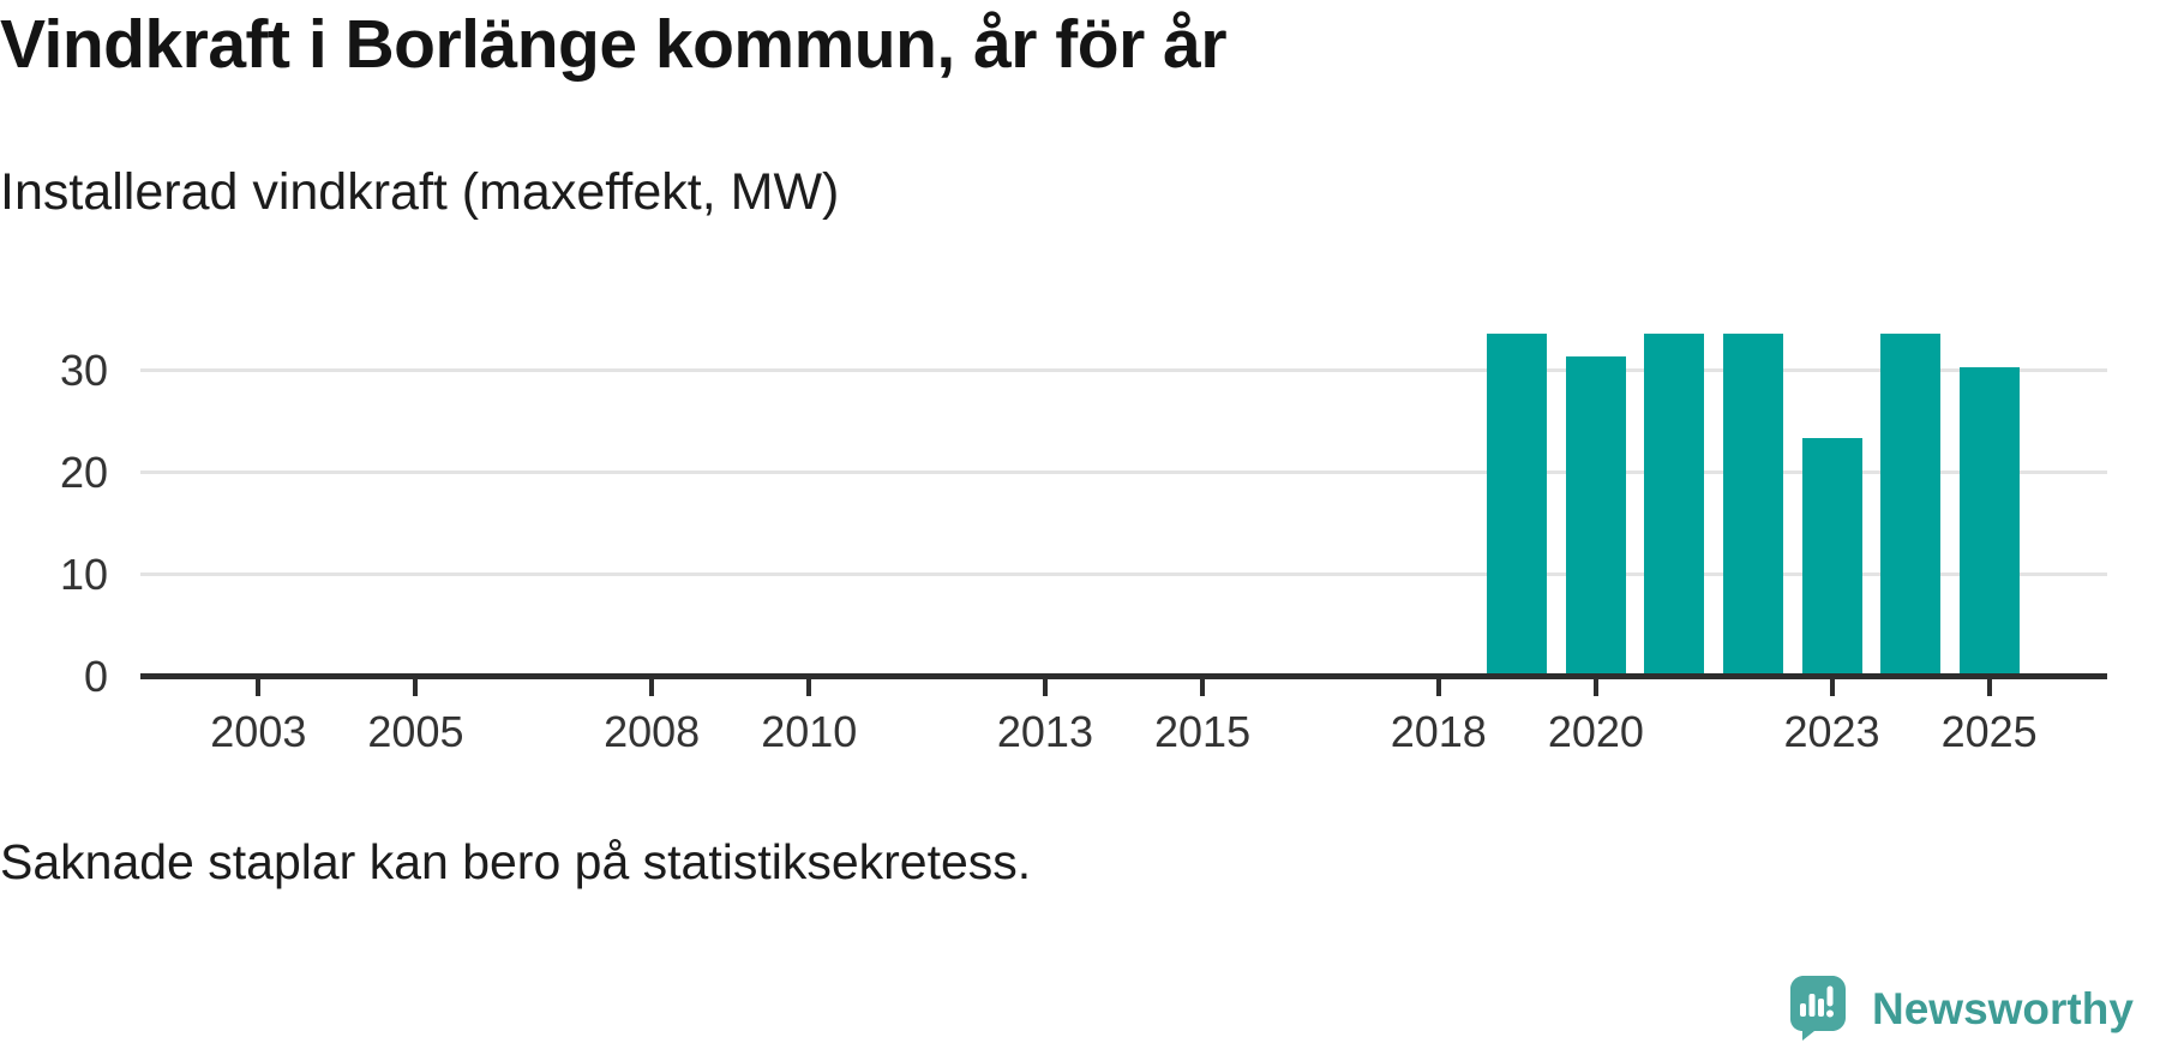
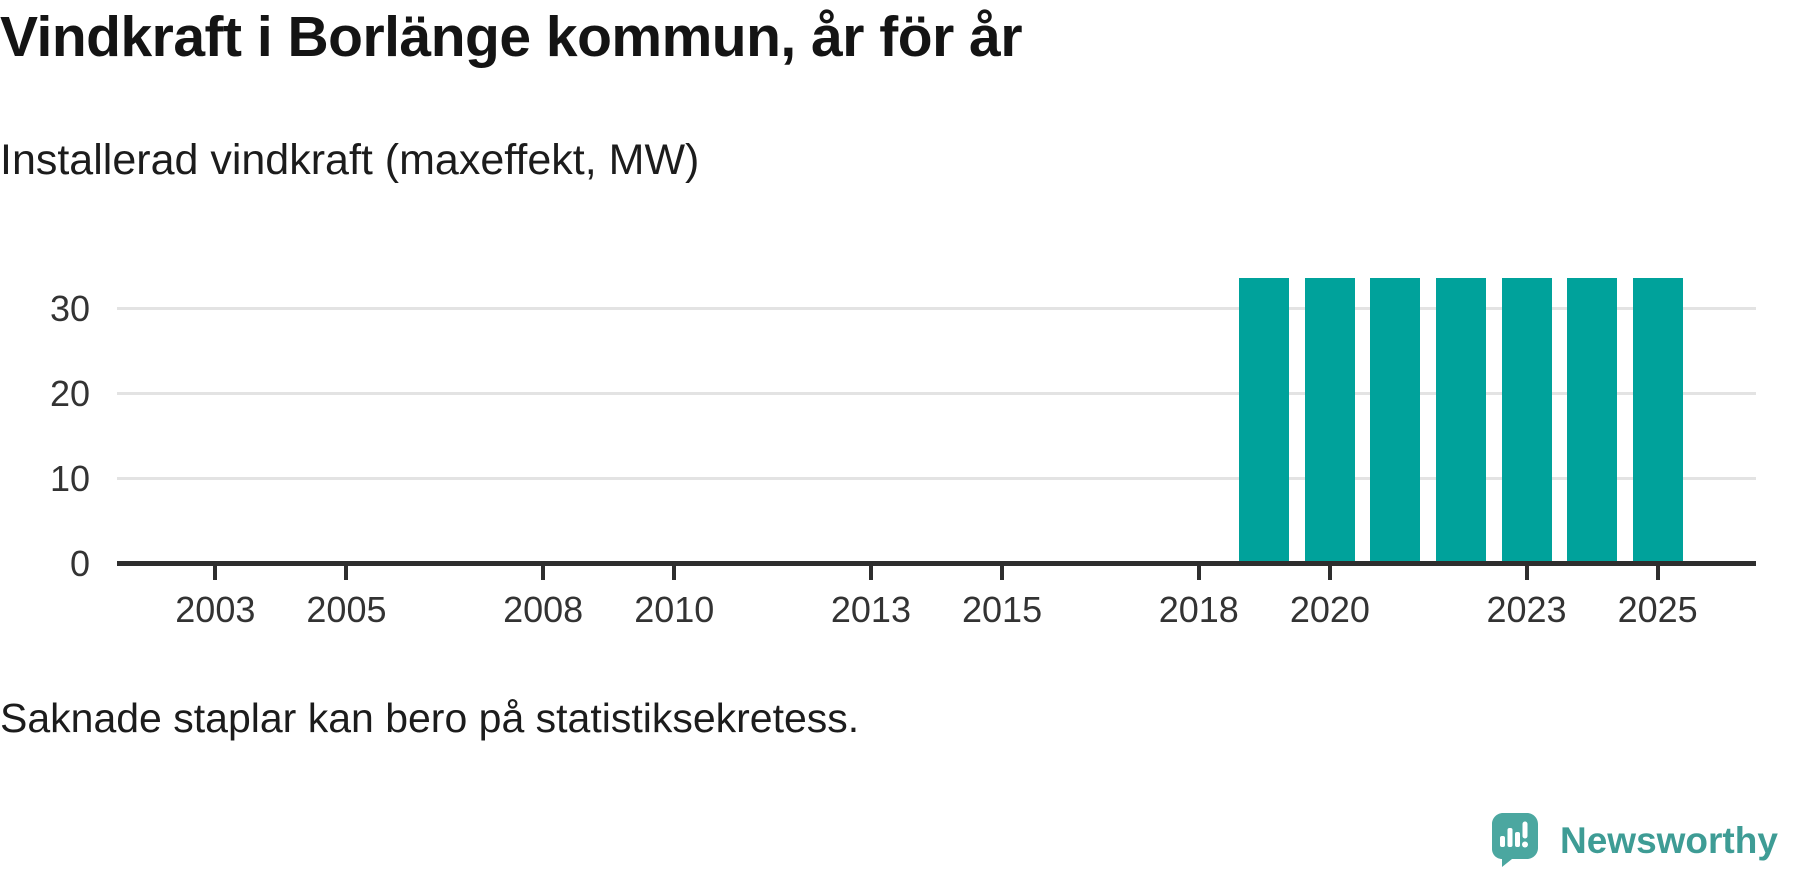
2020: 31 -> 33
2023: 23 -> 33
2025: 30 -> 33
